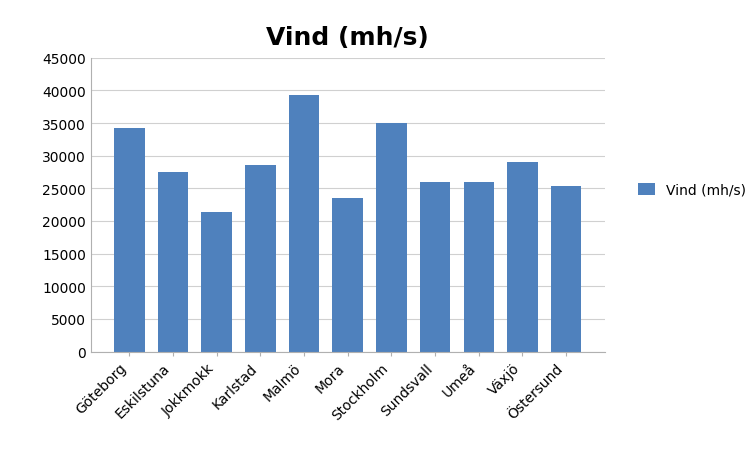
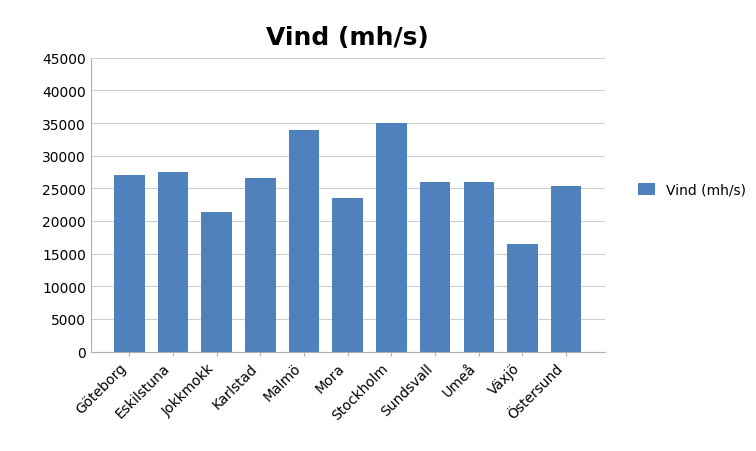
Göteborg: 34300 -> 27000
Karlstad: 28500 -> 26600
Malmö: 39300 -> 34000
Växjö: 29000 -> 16400
